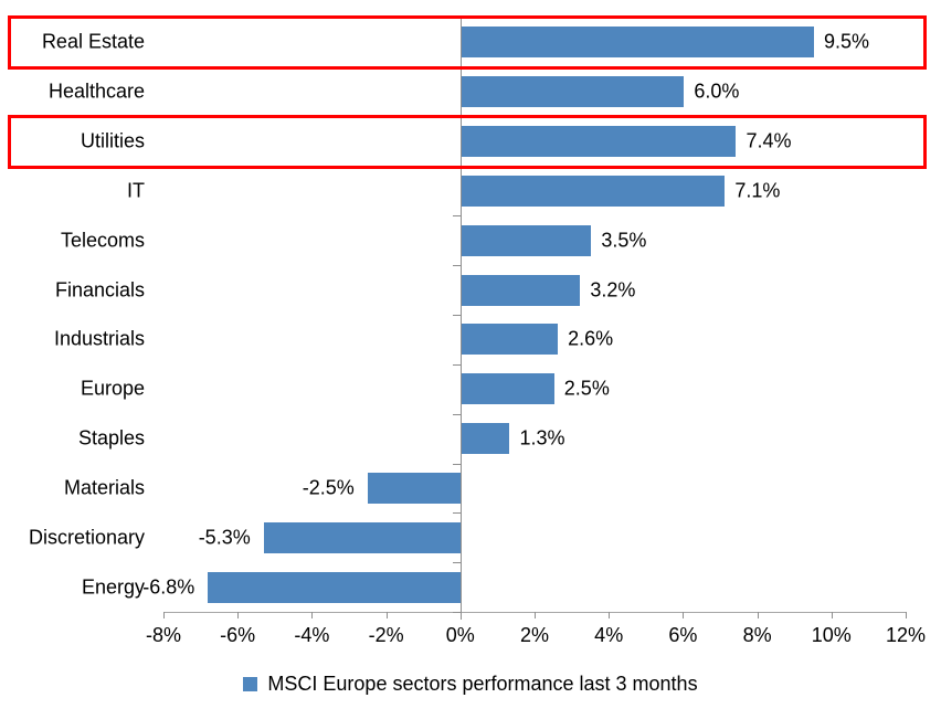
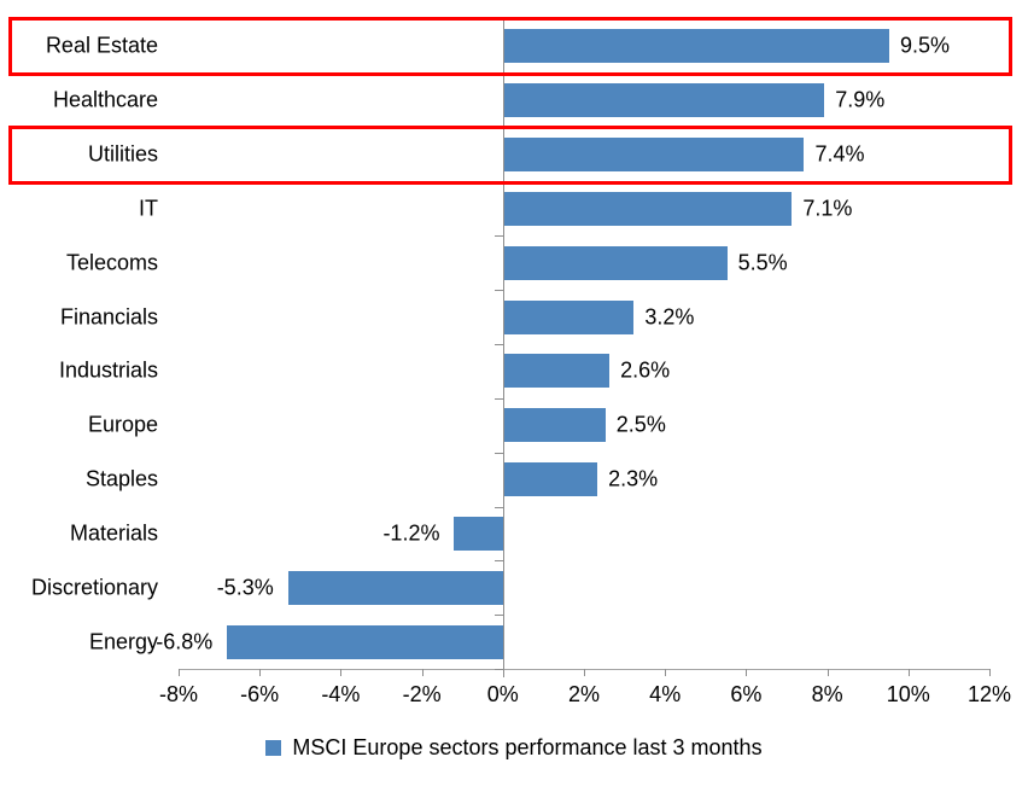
Healthcare: 6.0% -> 7.9%
Telecoms: 3.5% -> 5.5%
Staples: 1.3% -> 2.3%
Materials: -2.5% -> -1.2%
